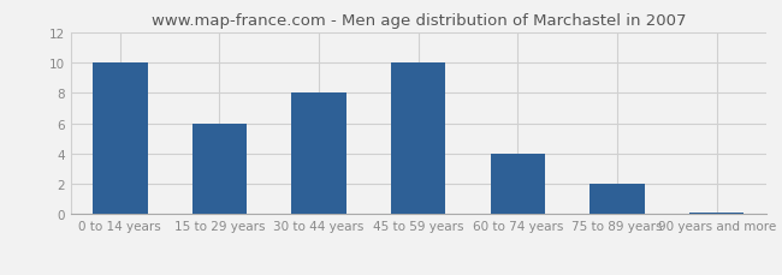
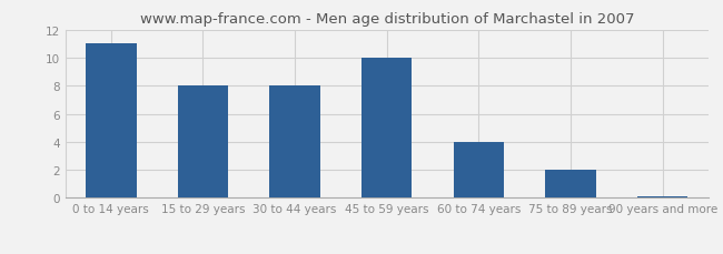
0 to 14 years: 10.0 -> 11.0
15 to 29 years: 6.0 -> 8.0
